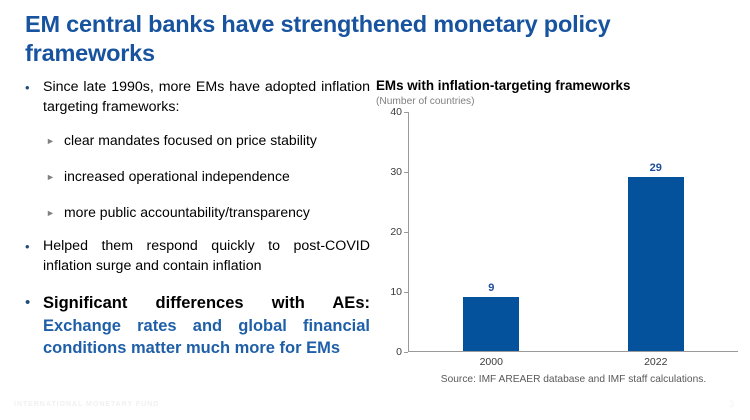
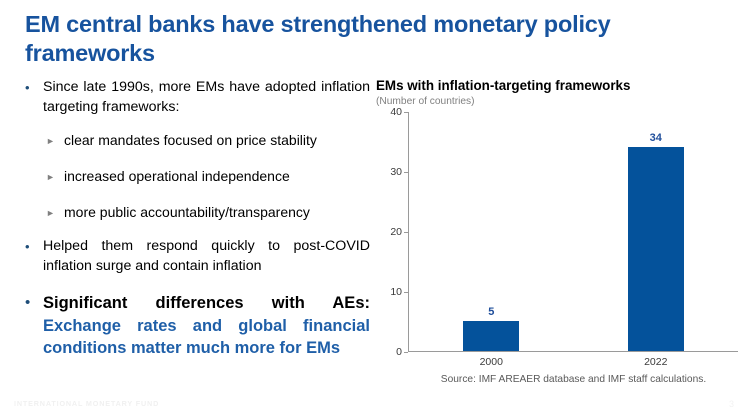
2000: 9 -> 5
2022: 29 -> 34
